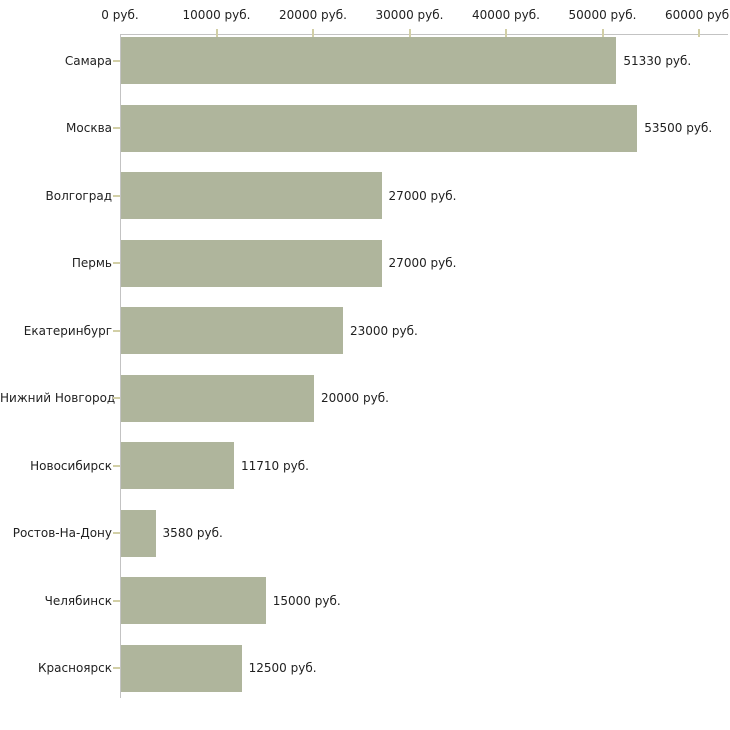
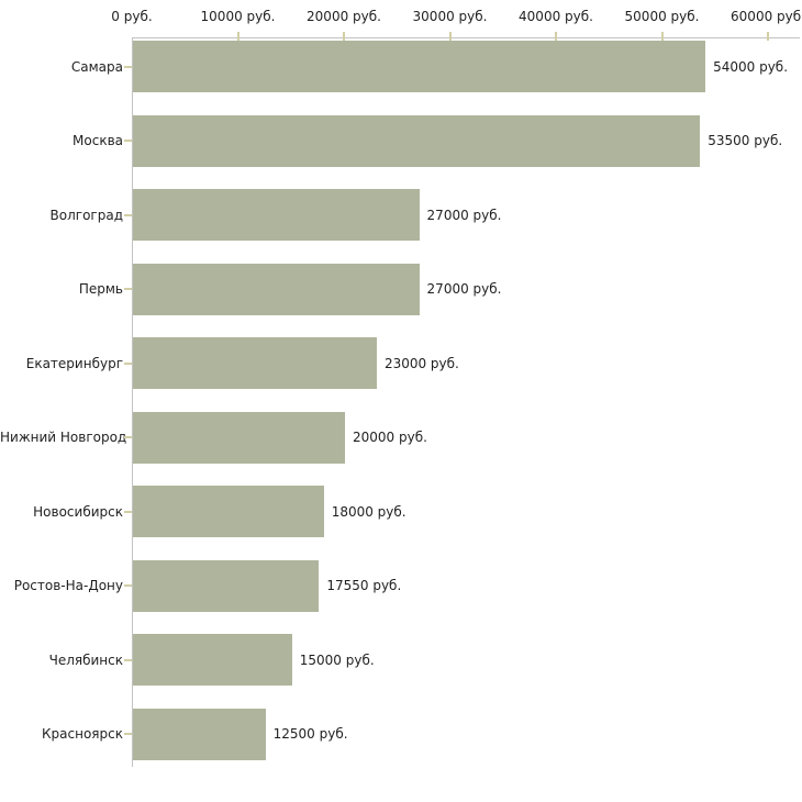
Самара: 51330 -> 54000
Новосибирск: 11710 -> 18000
Ростов-На-Дону: 3580 -> 17550
